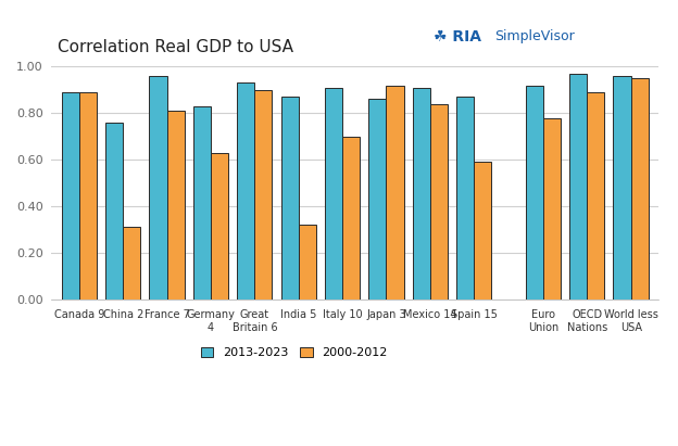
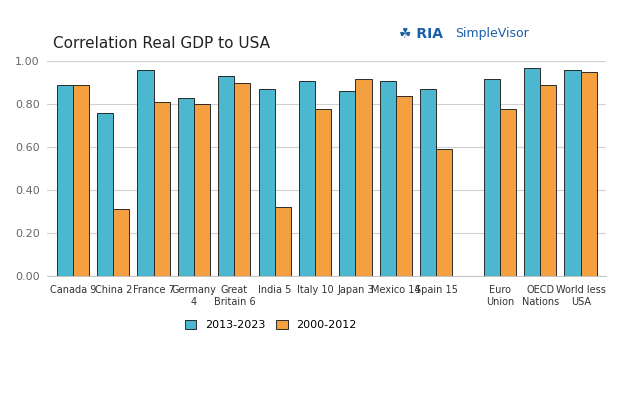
2000-2012/Germany 4: 0.63 -> 0.80
2000-2012/Italy 10: 0.70 -> 0.78
